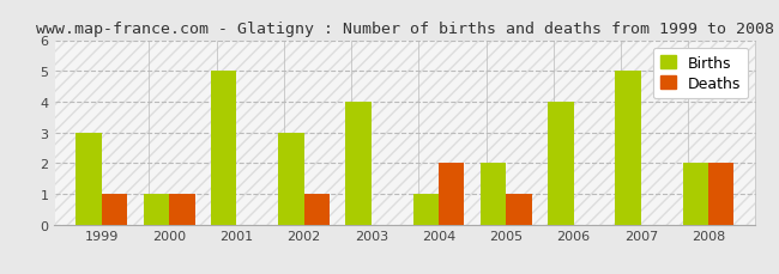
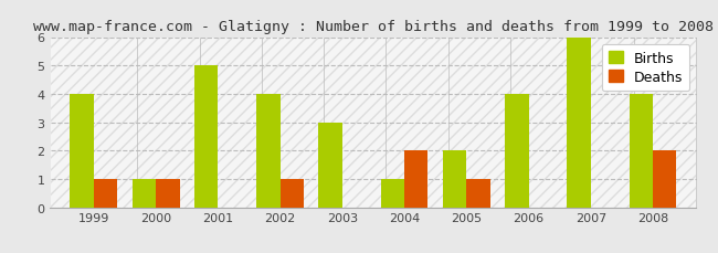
Births/1999: 3 -> 4
Births/2002: 3 -> 4
Births/2003: 4 -> 3
Births/2007: 5 -> 6
Births/2008: 2 -> 4
